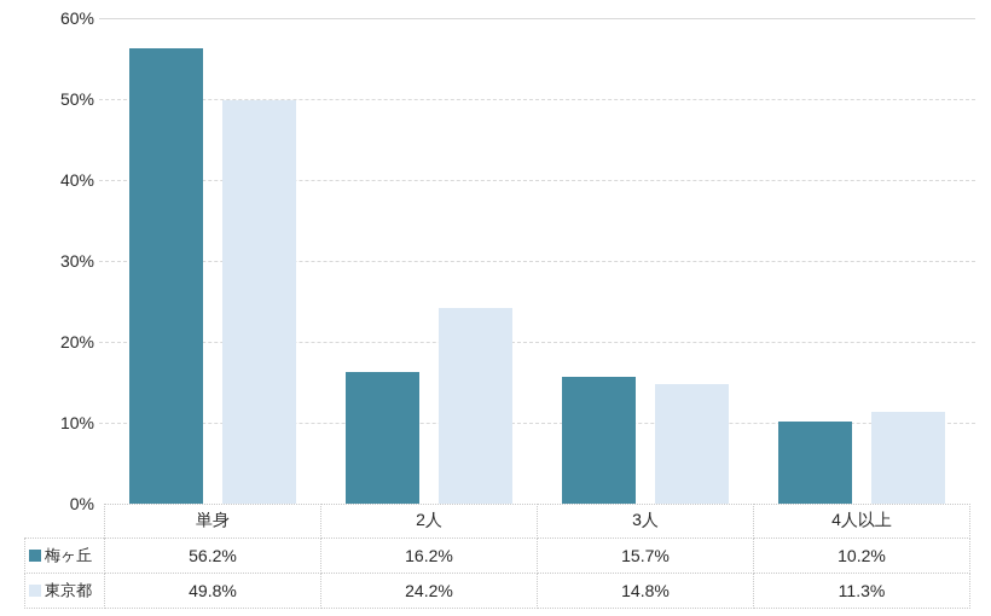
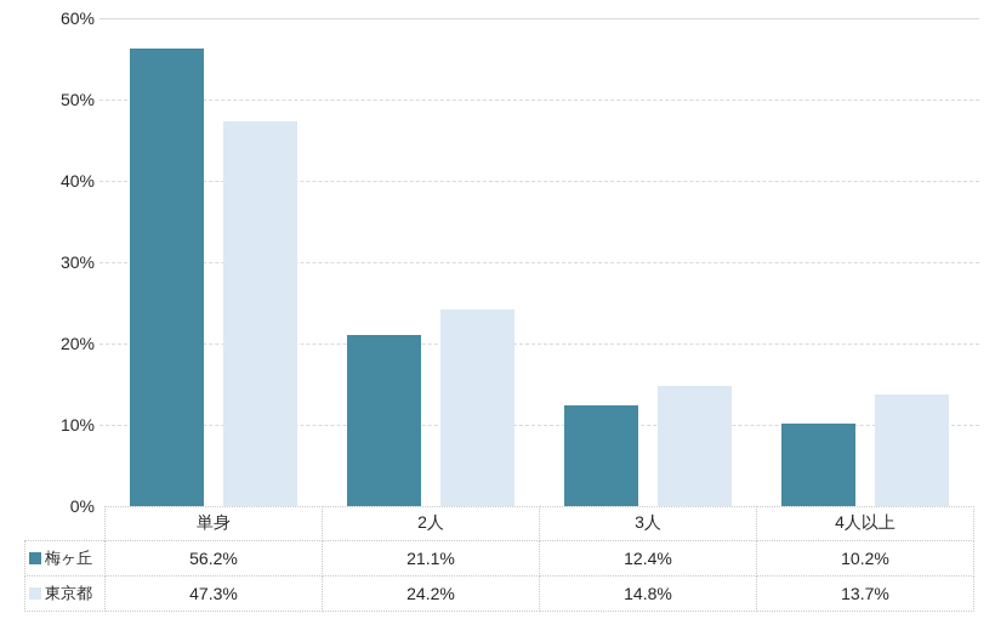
東京都/単身: 49.8% -> 47.3%
梅ヶ丘/2人: 16.2% -> 21.1%
梅ヶ丘/3人: 15.7% -> 12.4%
東京都/4人以上: 11.3% -> 13.7%
